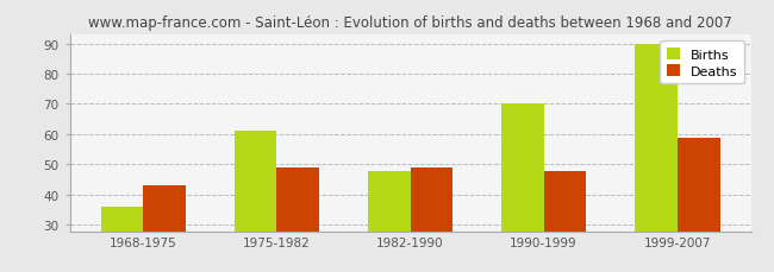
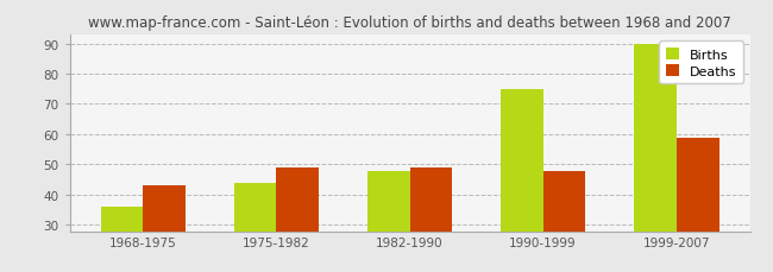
Births/1975-1982: 61 -> 44
Births/1990-1999: 70 -> 75
